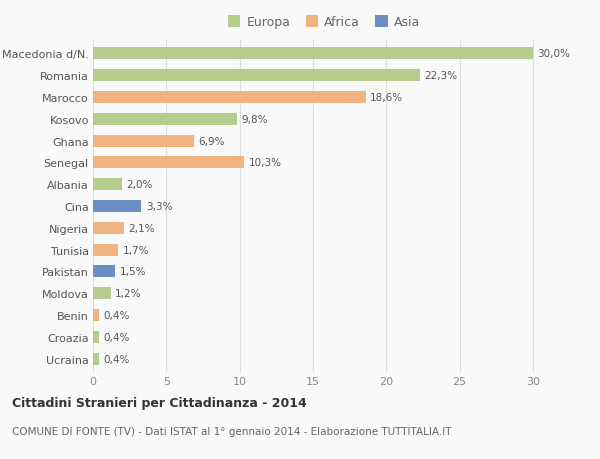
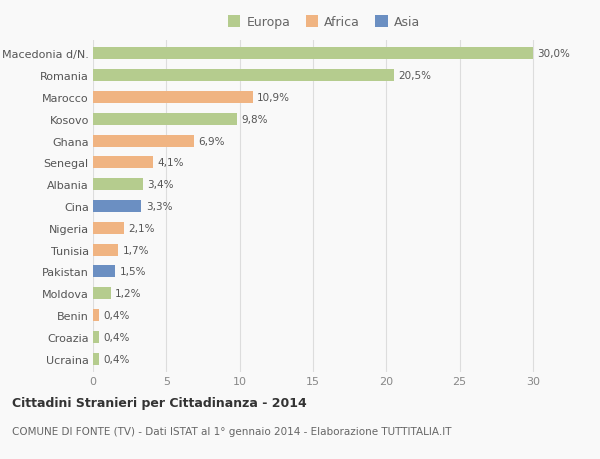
Romania: 22,3% -> 20,5%
Marocco: 18,6% -> 10,9%
Senegal: 10,3% -> 4,1%
Albania: 2,0% -> 3,4%
